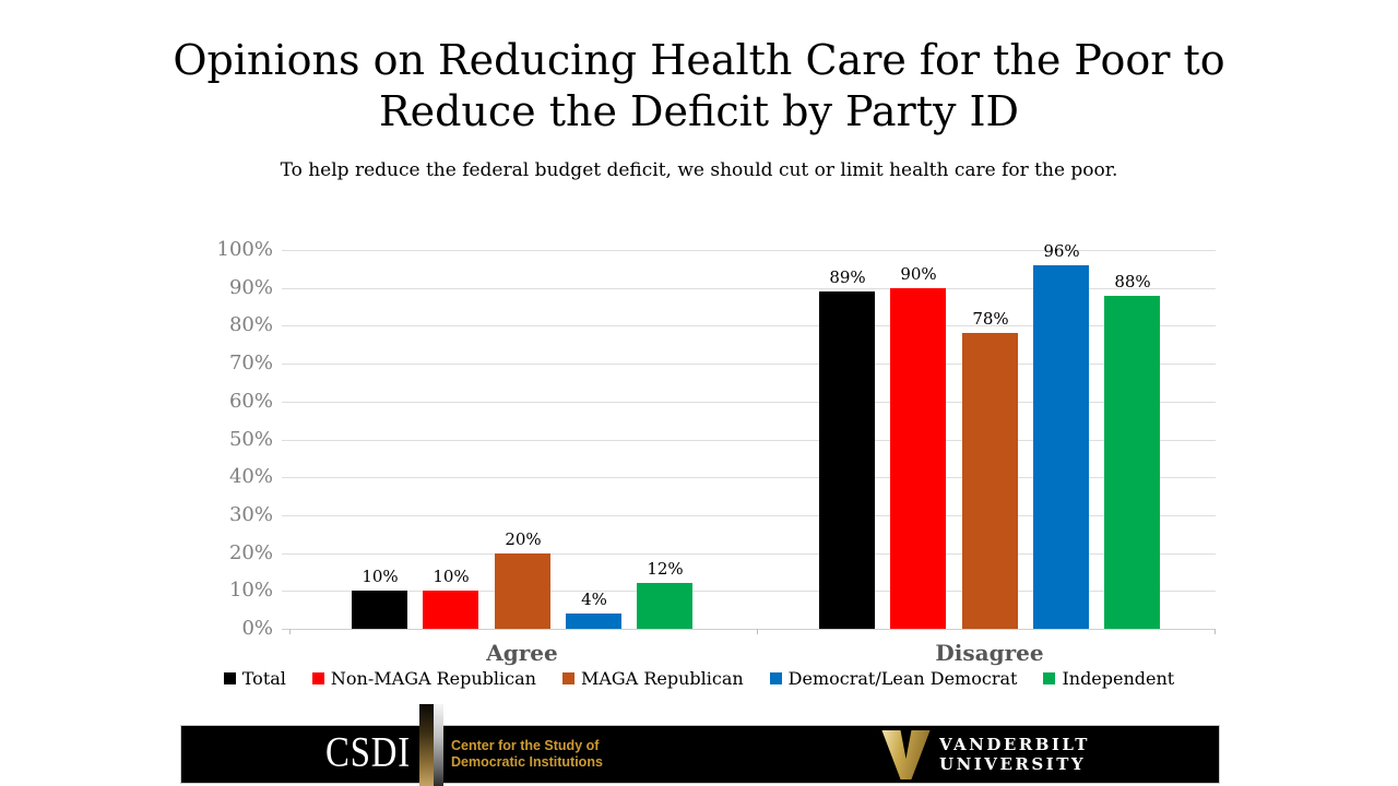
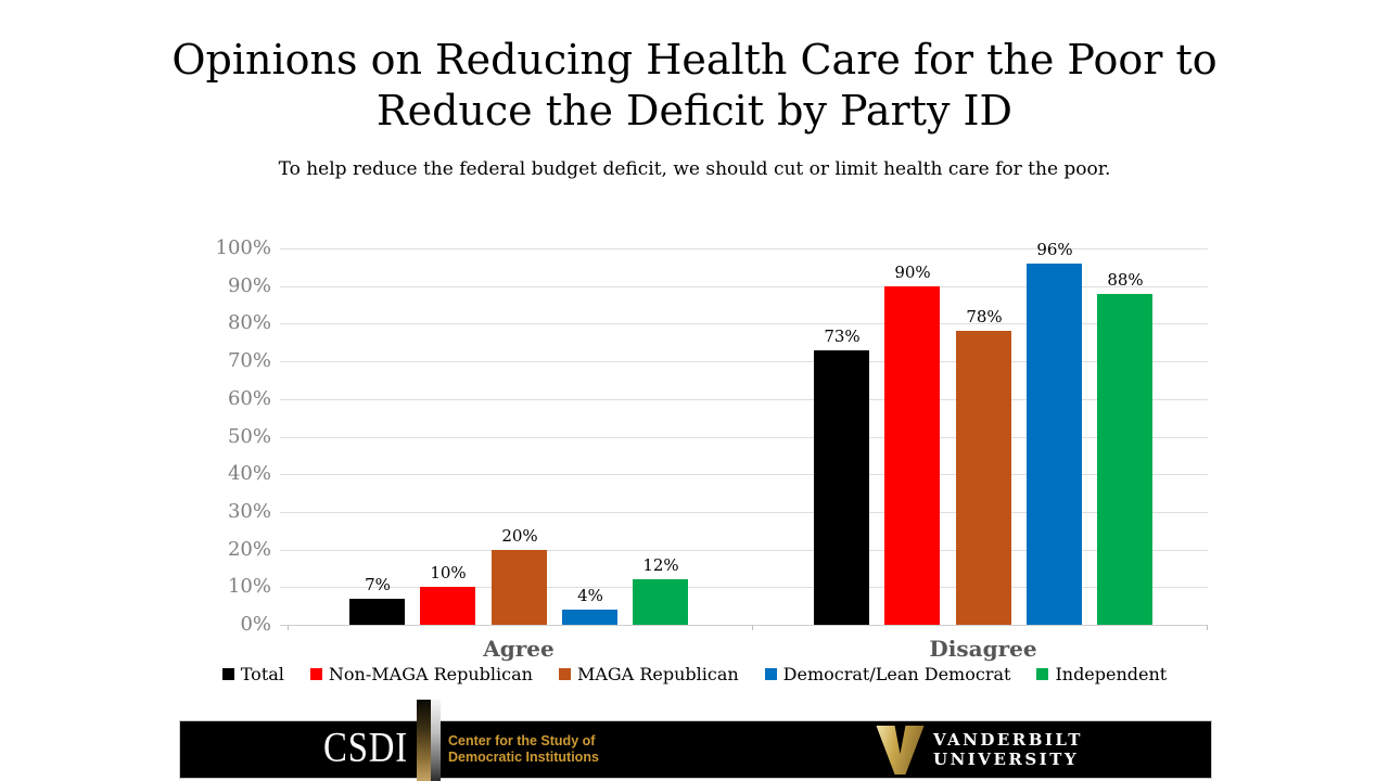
Total/Agree: 10% -> 7%
Total/Disagree: 89% -> 73%
